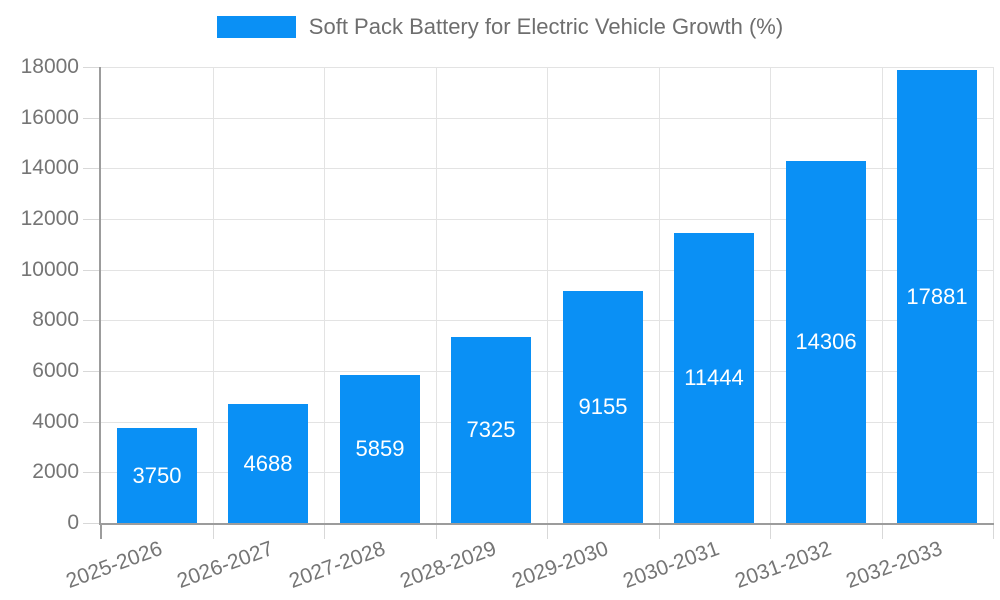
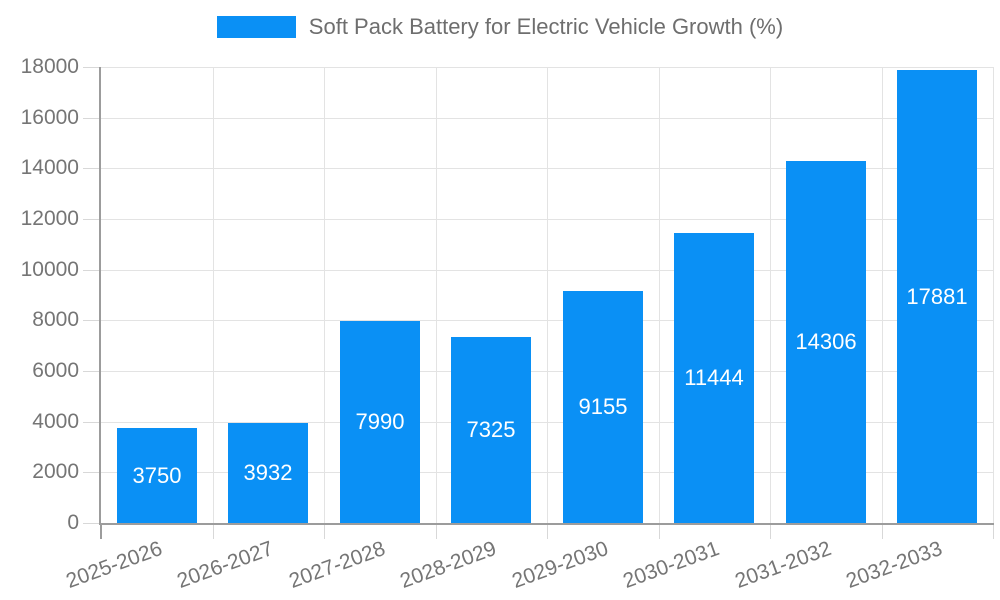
2026-2027: 4688 -> 3932
2027-2028: 5859 -> 7990
